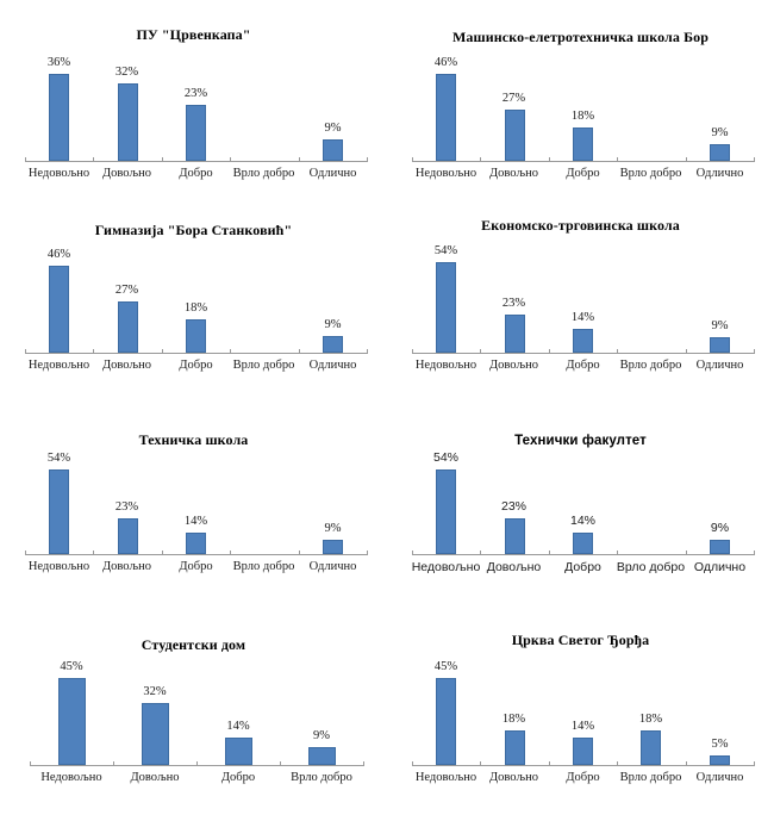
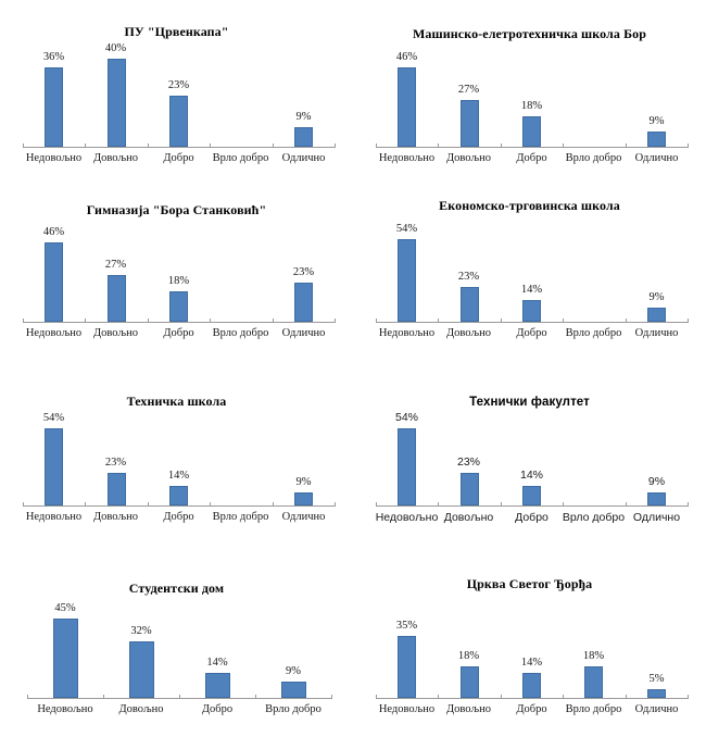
ПУ "Црвенкапа"/Довољно: 32% -> 40%
Гимназија "Бора Станковић"/Одлично: 9% -> 23%
Црква Светог Ђорђа/Недовољно: 45% -> 35%
